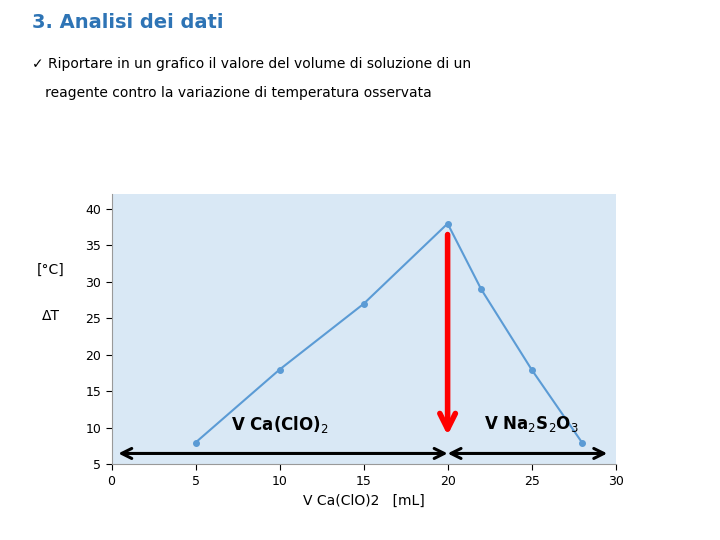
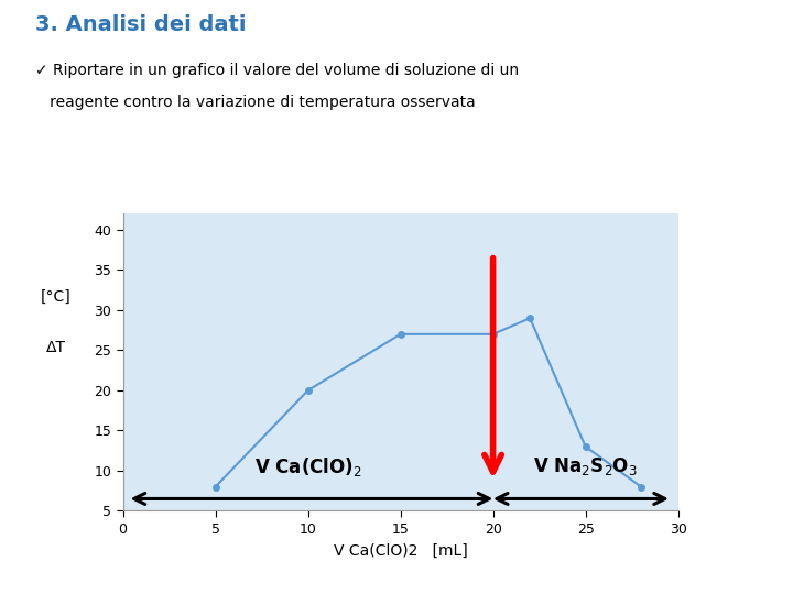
10: 18 -> 20
20: 38 -> 27
25: 18 -> 13
